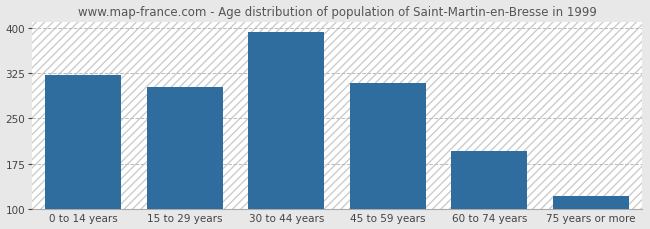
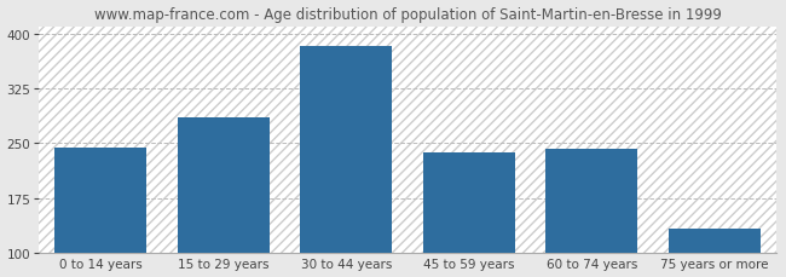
0 to 14 years: 322 -> 244
15 to 29 years: 302 -> 286
30 to 44 years: 392 -> 382
45 to 59 years: 308 -> 238
60 to 74 years: 197 -> 242
75 years or more: 122 -> 134
